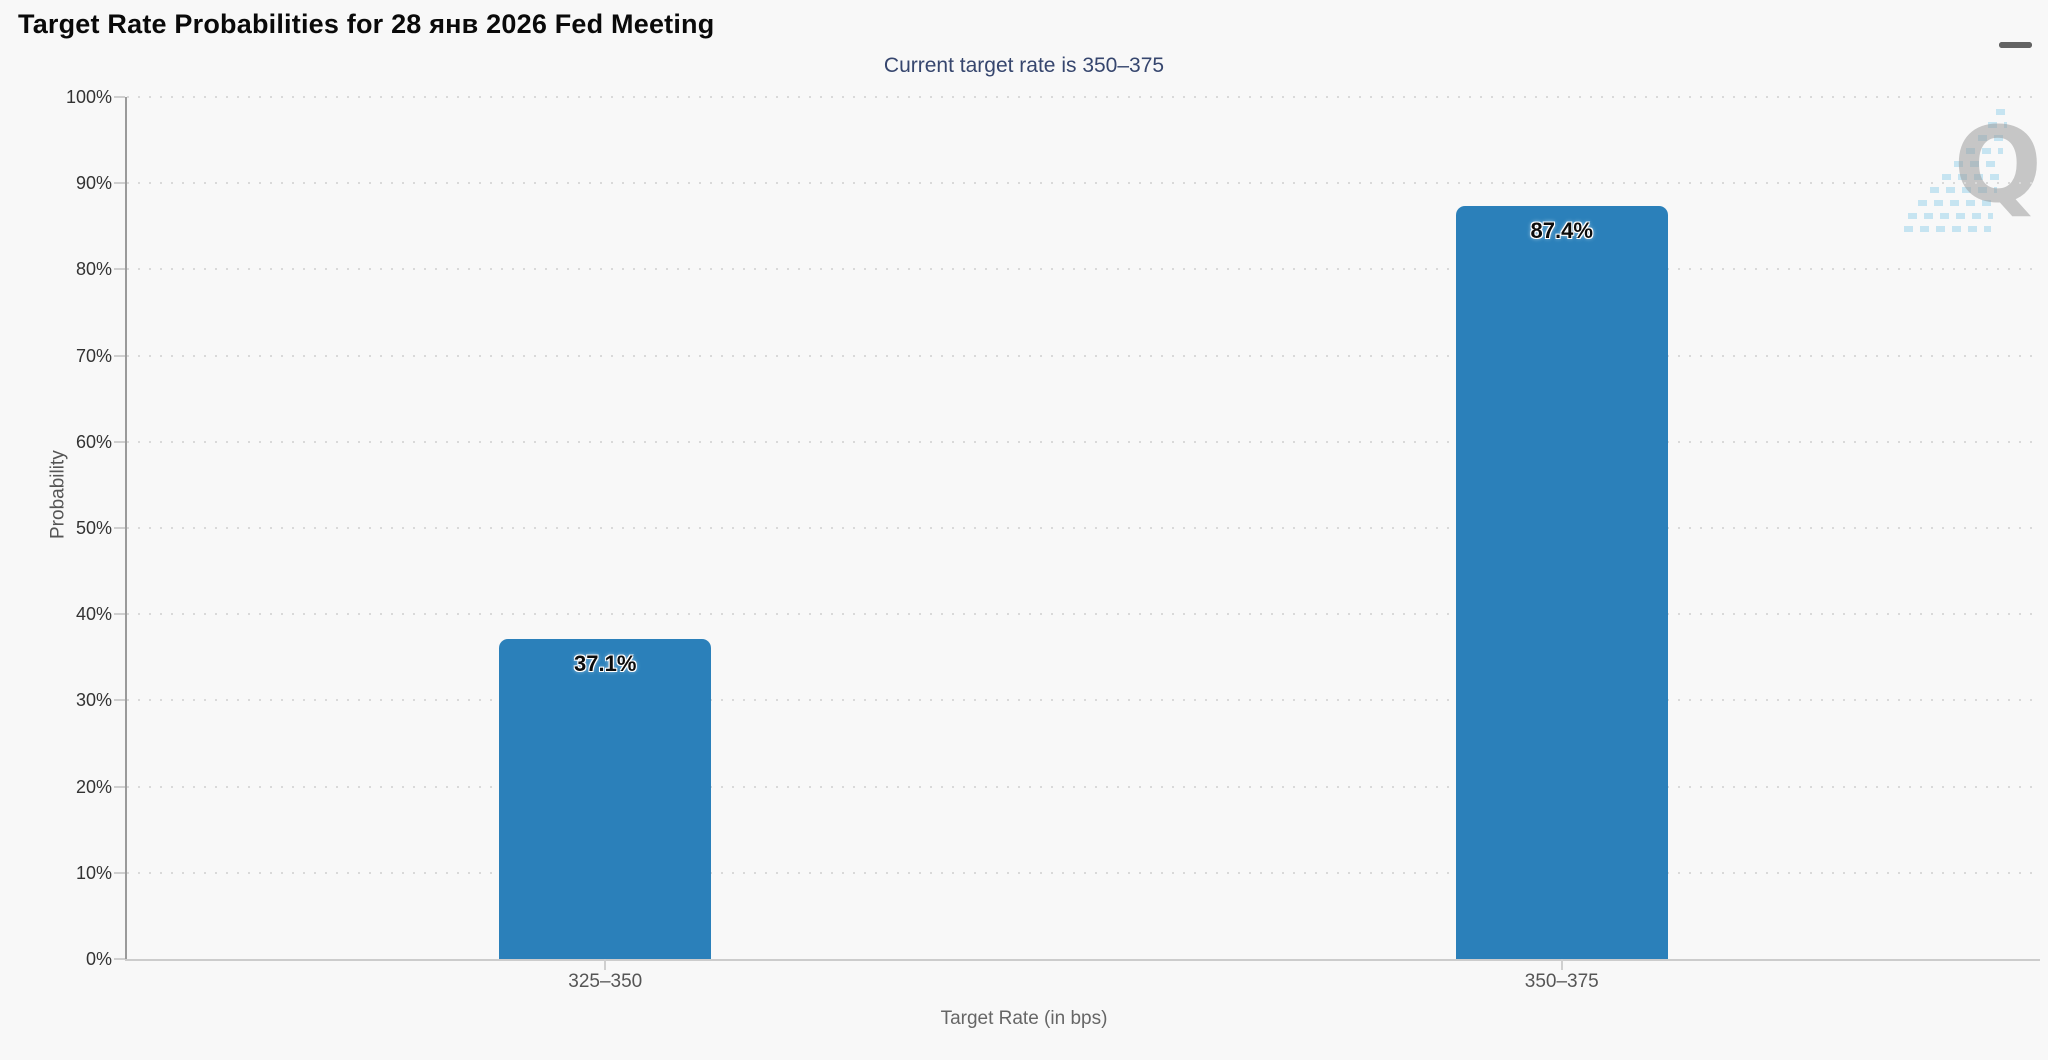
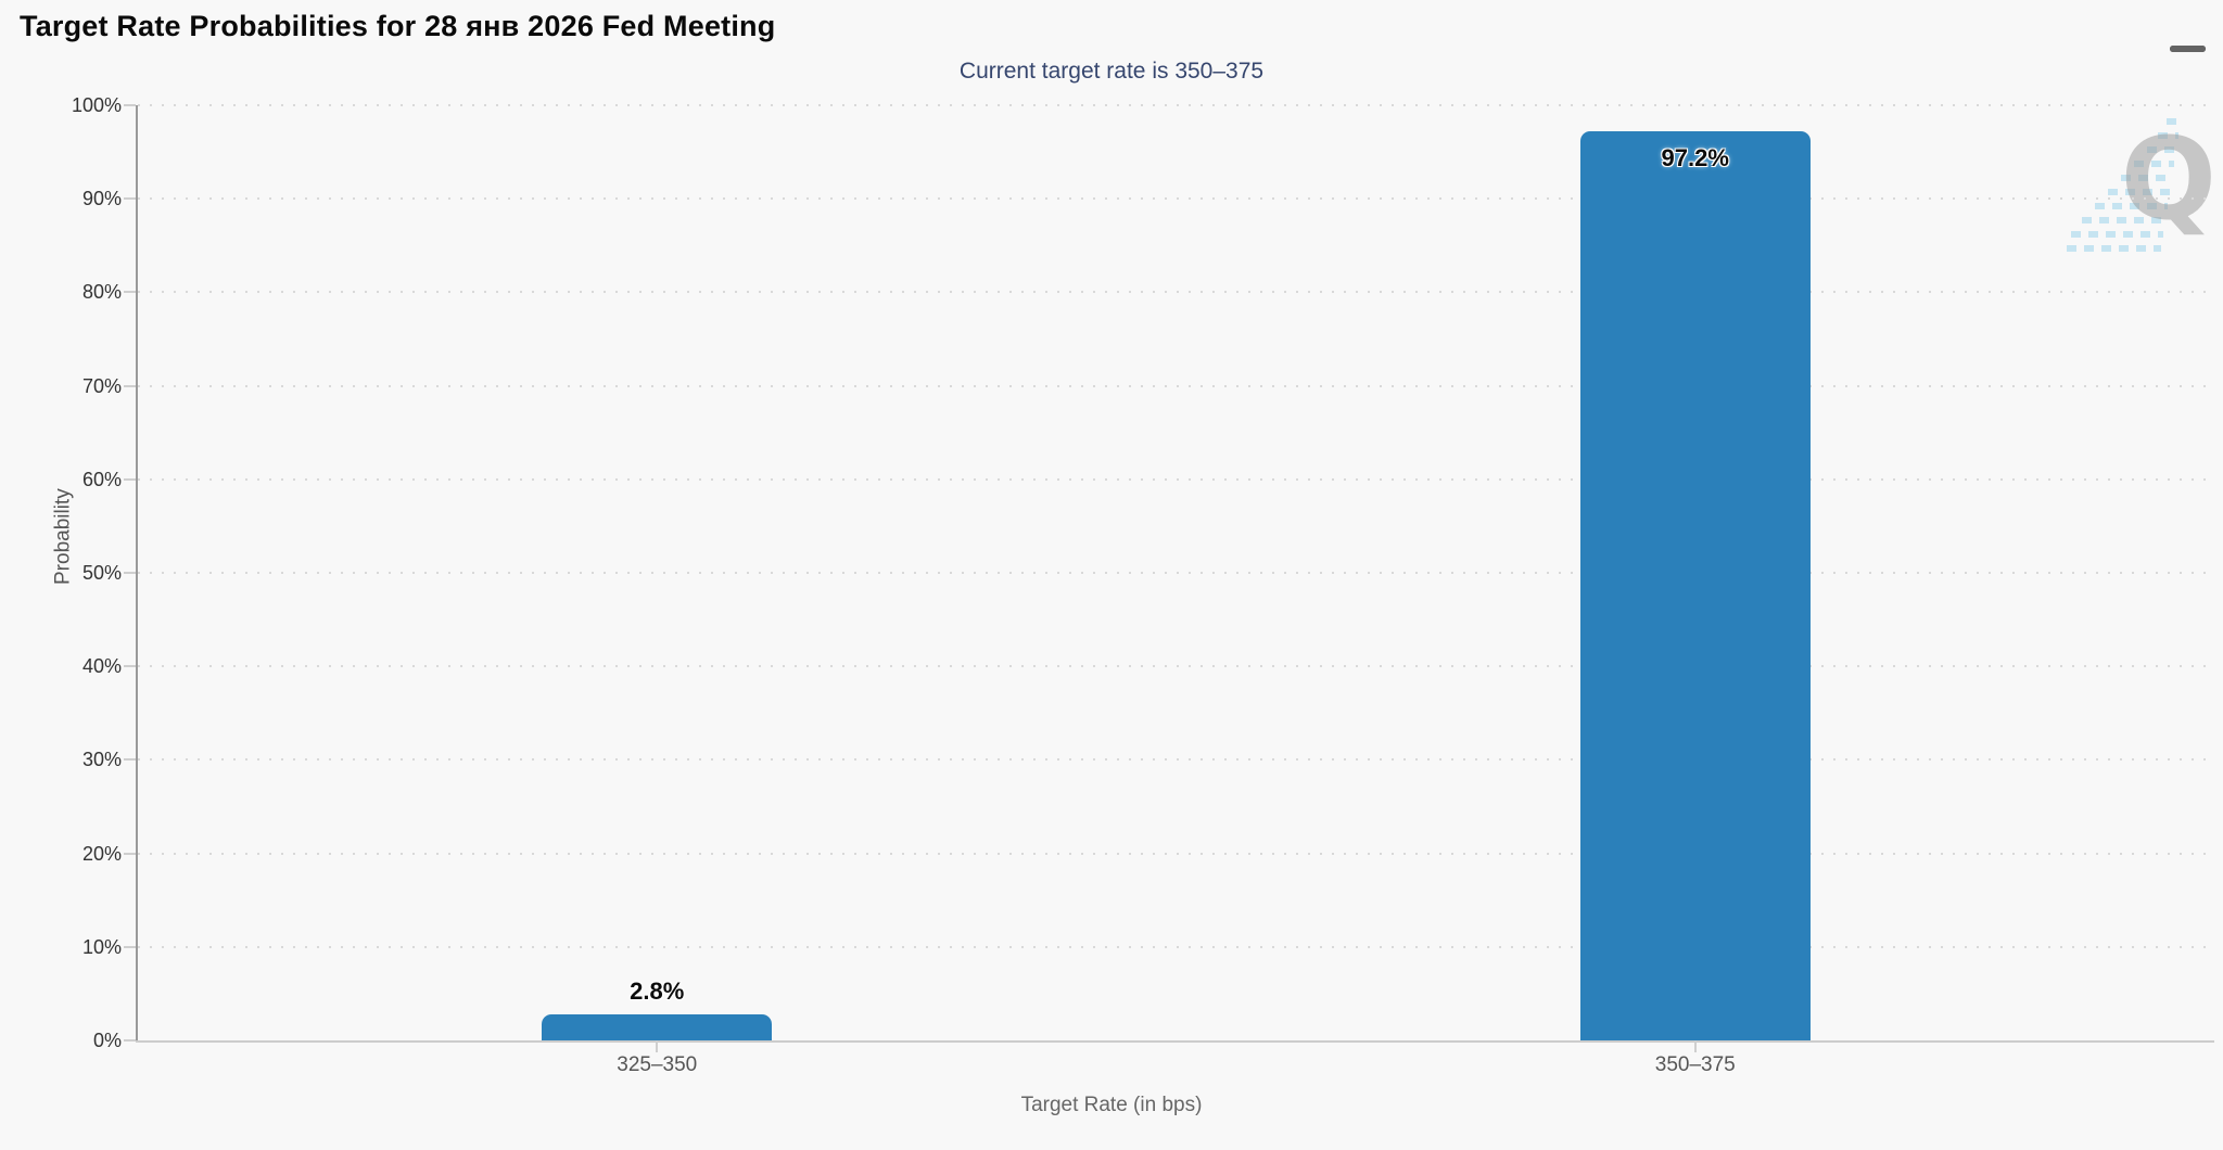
325–350: 37.1% -> 2.8%
350–375: 87.4% -> 97.2%
